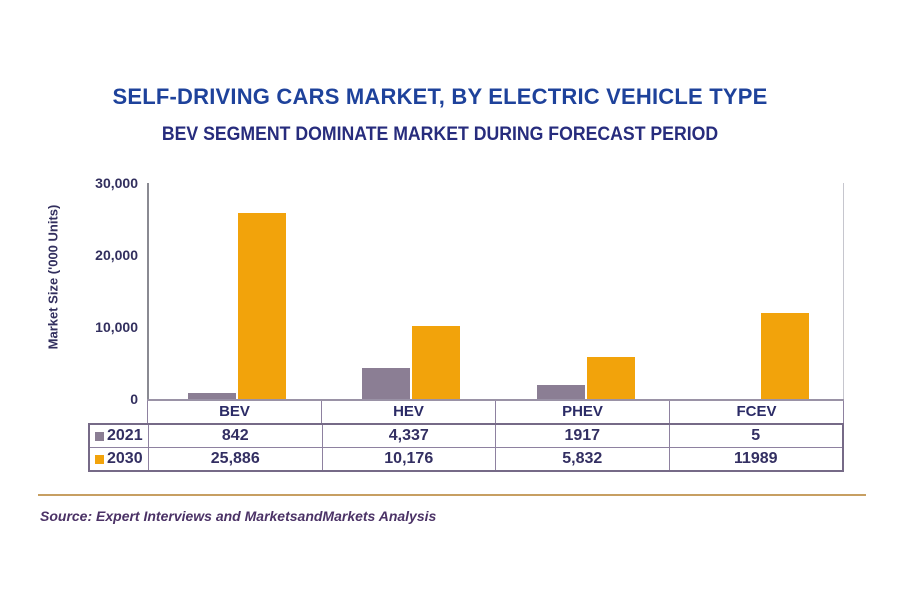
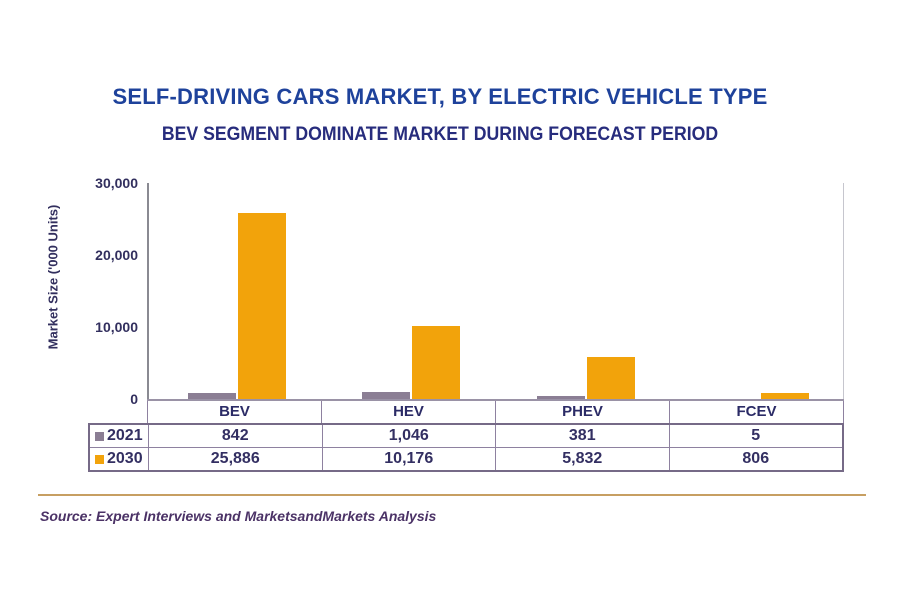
2021/HEV: 4,337 -> 1,046
2021/PHEV: 1917 -> 381
2030/FCEV: 11989 -> 806
